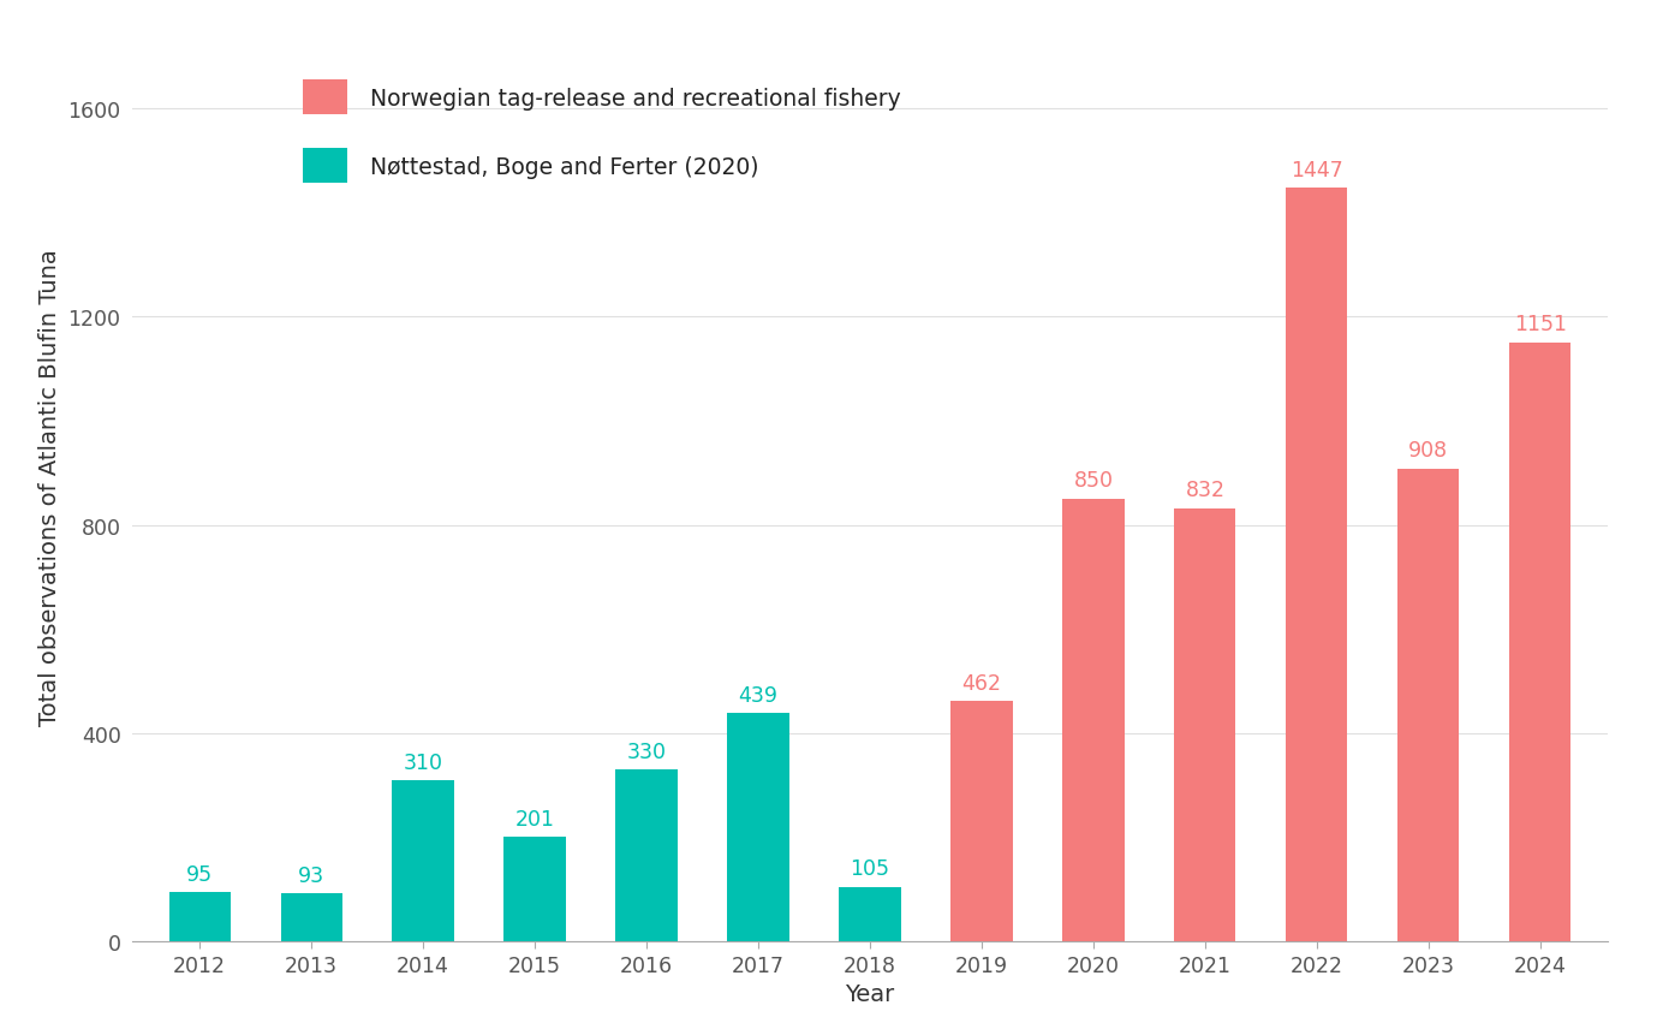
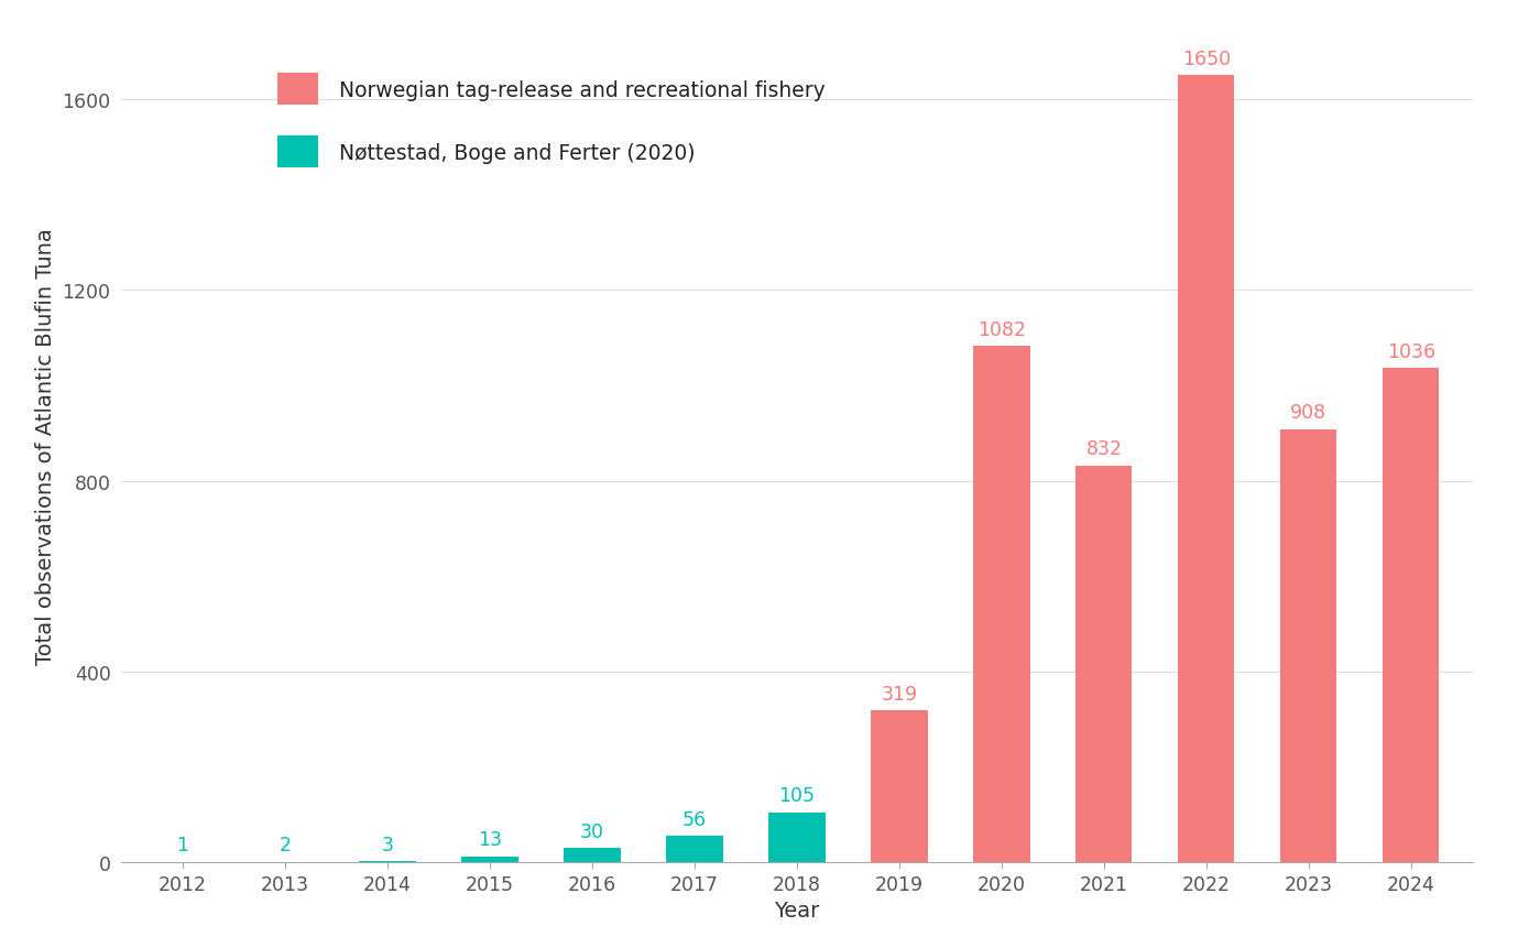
2012: 95 -> 1
2013: 93 -> 2
2014: 310 -> 3
2015: 201 -> 13
2016: 330 -> 30
2017: 439 -> 56
2019: 462 -> 319
2020: 850 -> 1082
2022: 1447 -> 1650
2024: 1151 -> 1036
